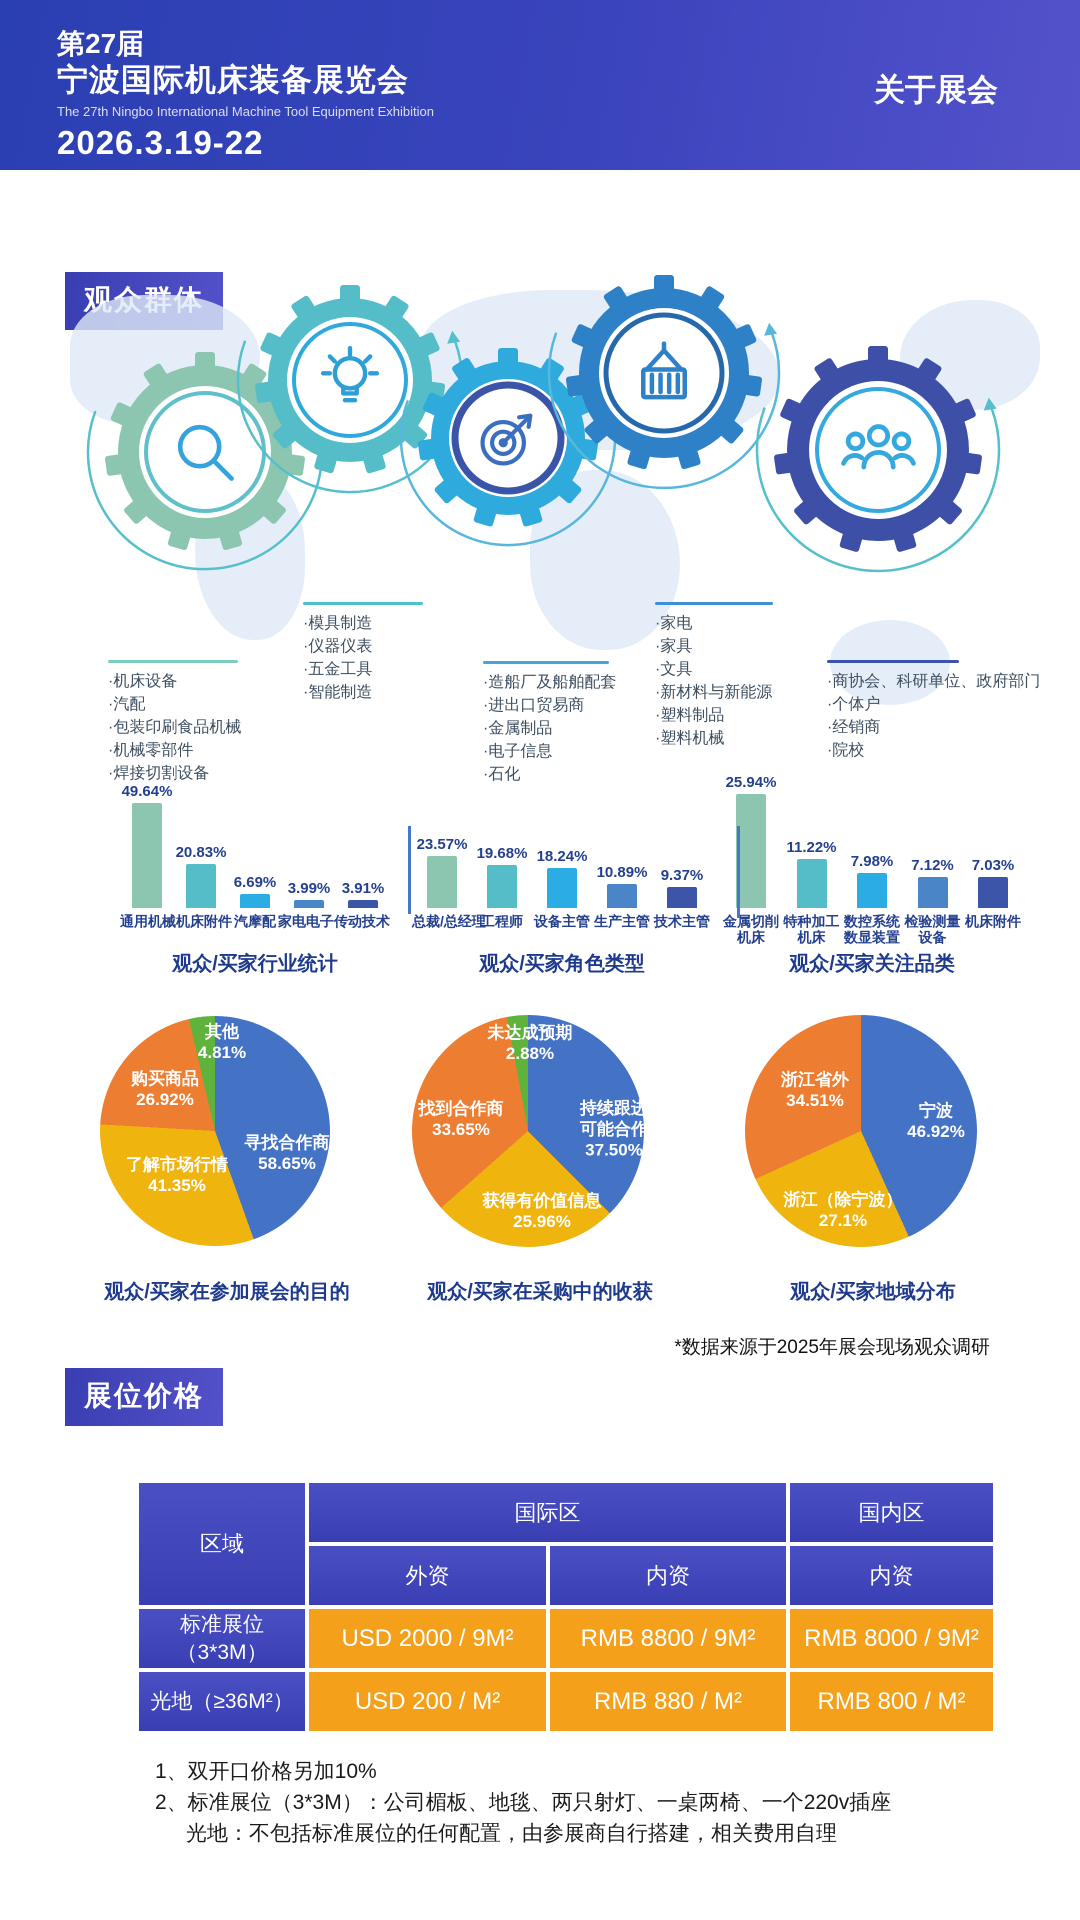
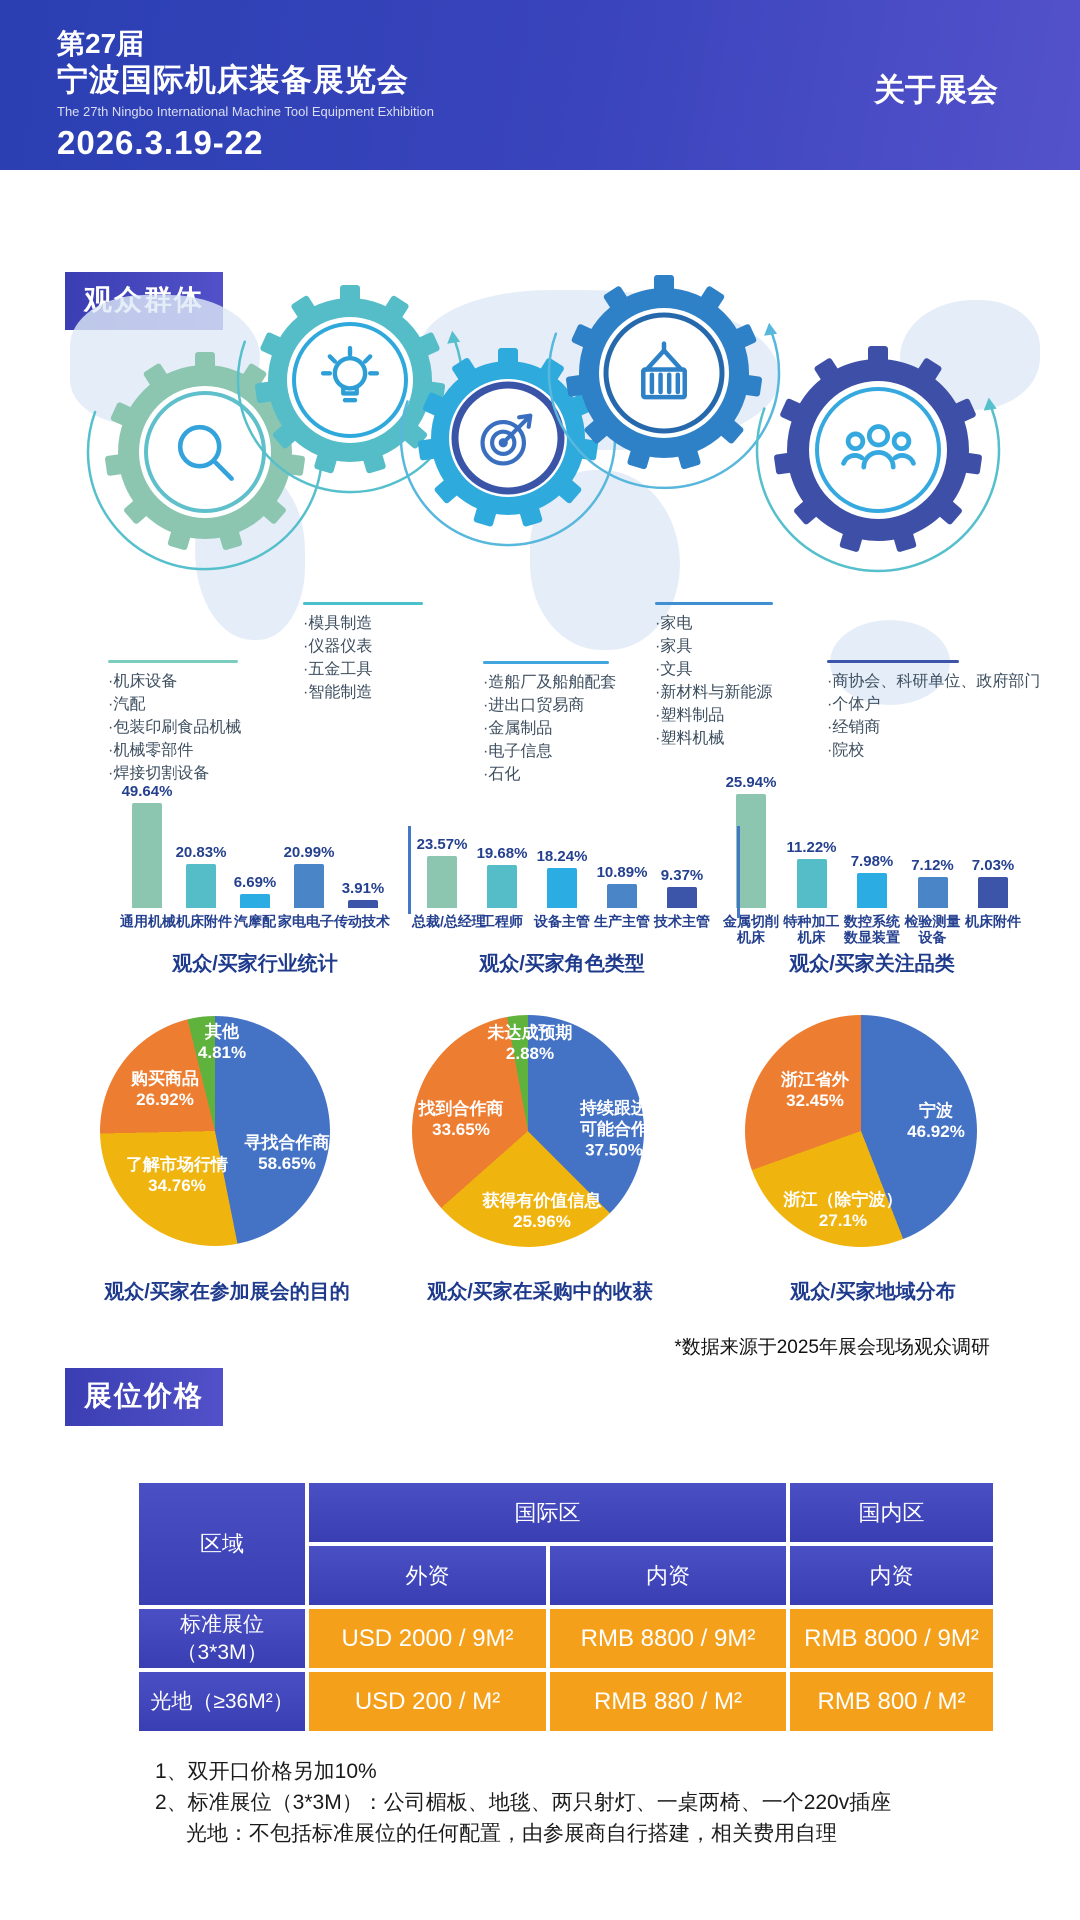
观众/买家行业统计/家电电子: 3.99% -> 20.99%
观众/买家在参加展会的目的/了解市场行情: 41.35% -> 34.76%
观众/买家地域分布/浙江省外: 34.51% -> 32.45%
